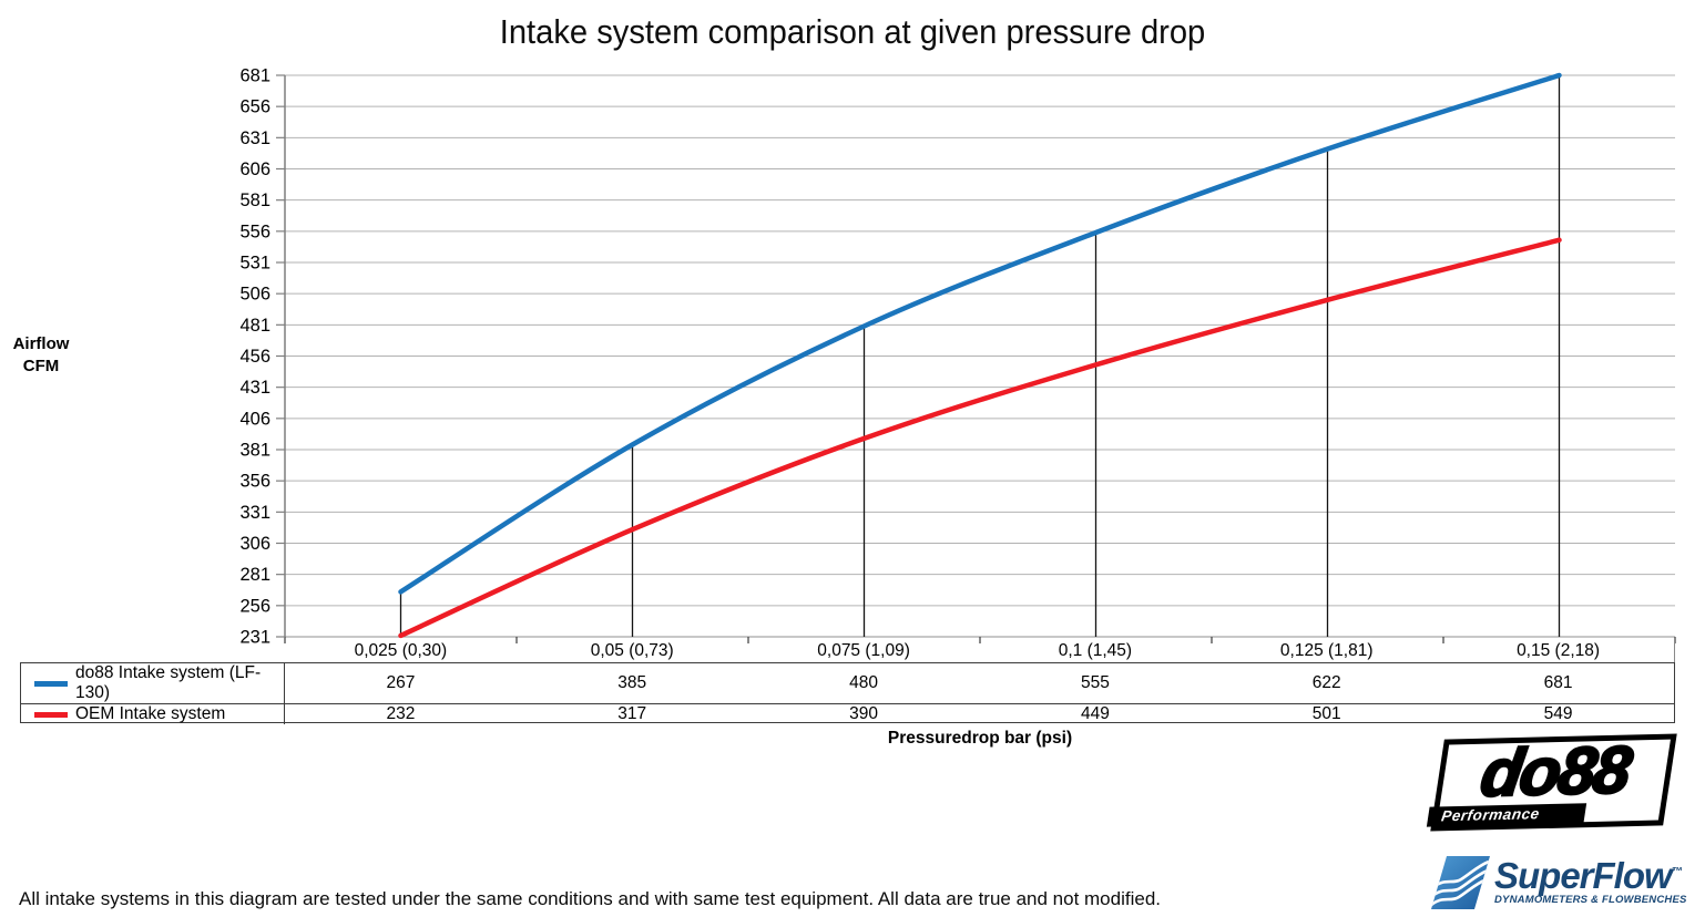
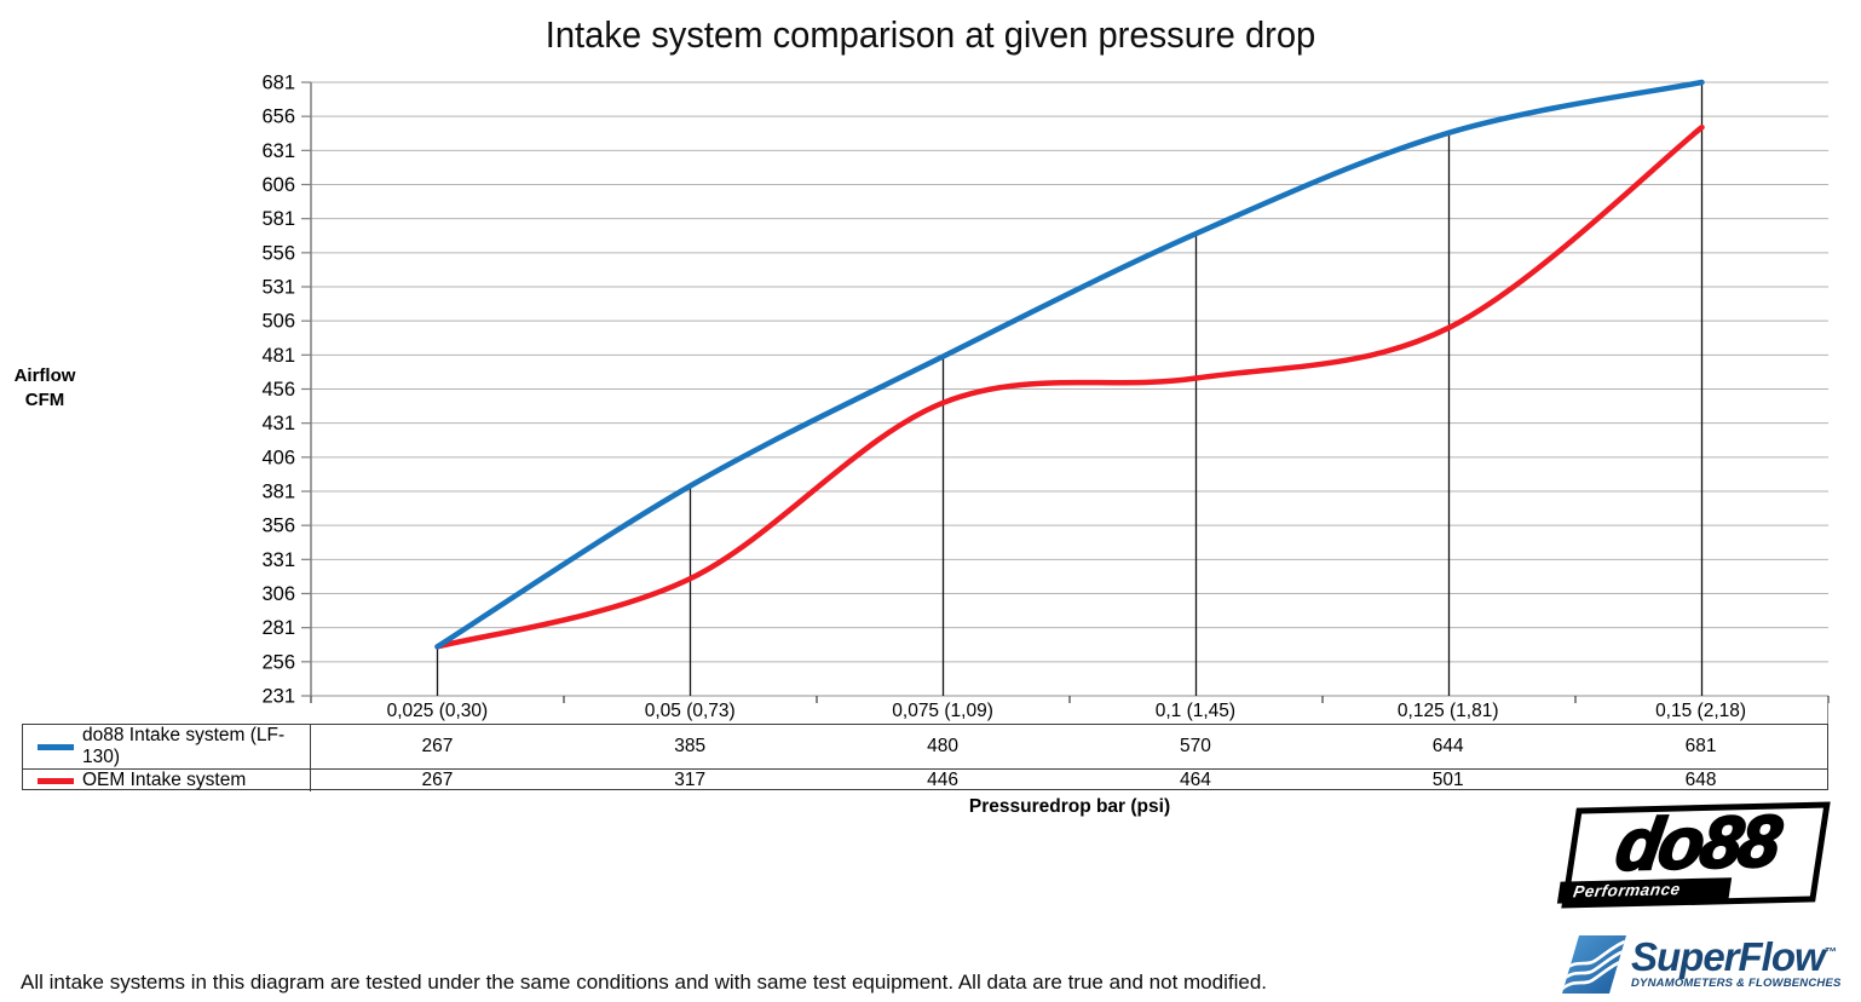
OEM Intake system/0,025 (0,30): 232 -> 267
OEM Intake system/0,075 (1,09): 390 -> 446
do88 Intake system (LF-130)/0,1 (1,45): 555 -> 570
OEM Intake system/0,1 (1,45): 449 -> 464
do88 Intake system (LF-130)/0,125 (1,81): 622 -> 644
OEM Intake system/0,15 (2,18): 549 -> 648
